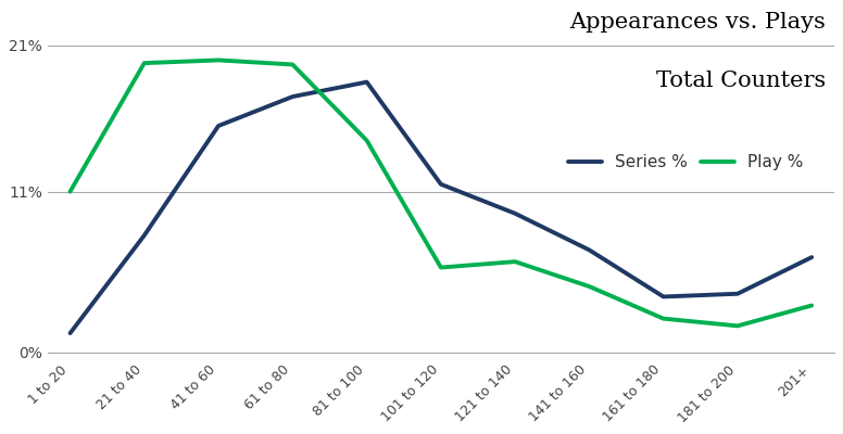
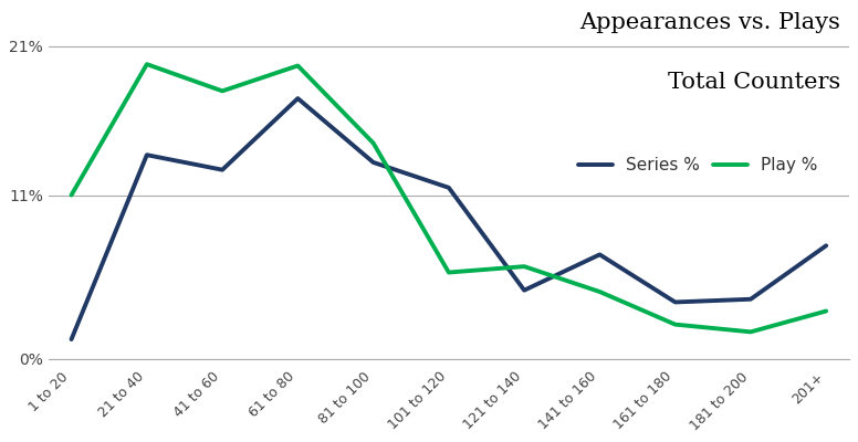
Series %/21 to 40: 8.0% -> 13.7%
Series %/41 to 60: 15.5% -> 12.7%
Play %/41 to 60: 20.0% -> 18.0%
Series %/81 to 100: 18.5% -> 13.2%
Series %/121 to 140: 9.5% -> 4.6%
Series %/201+: 6.5% -> 7.6%
